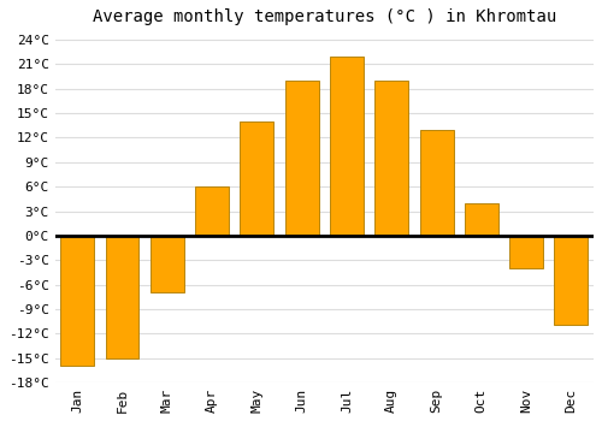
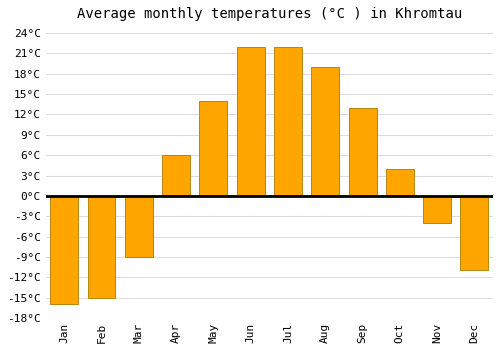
Mar: -7°C -> -9°C
Jun: 19°C -> 22°C
